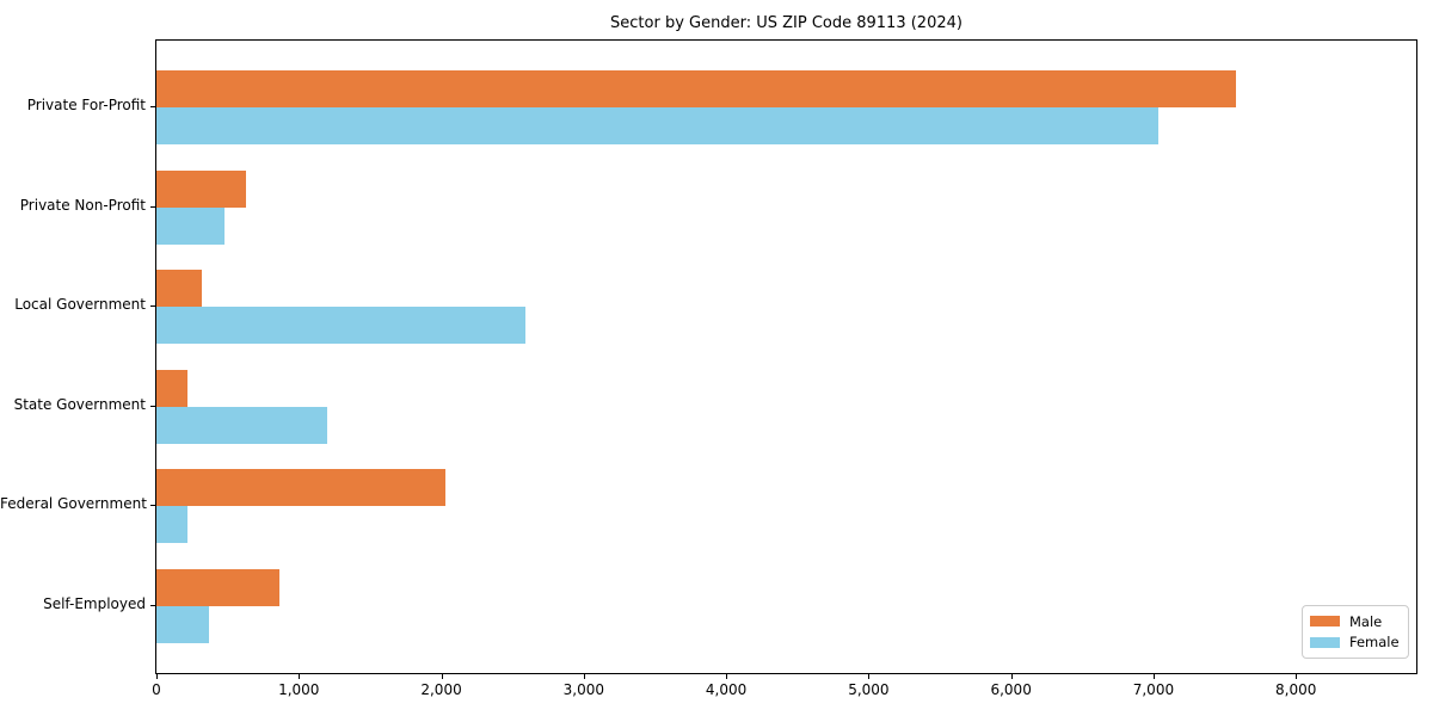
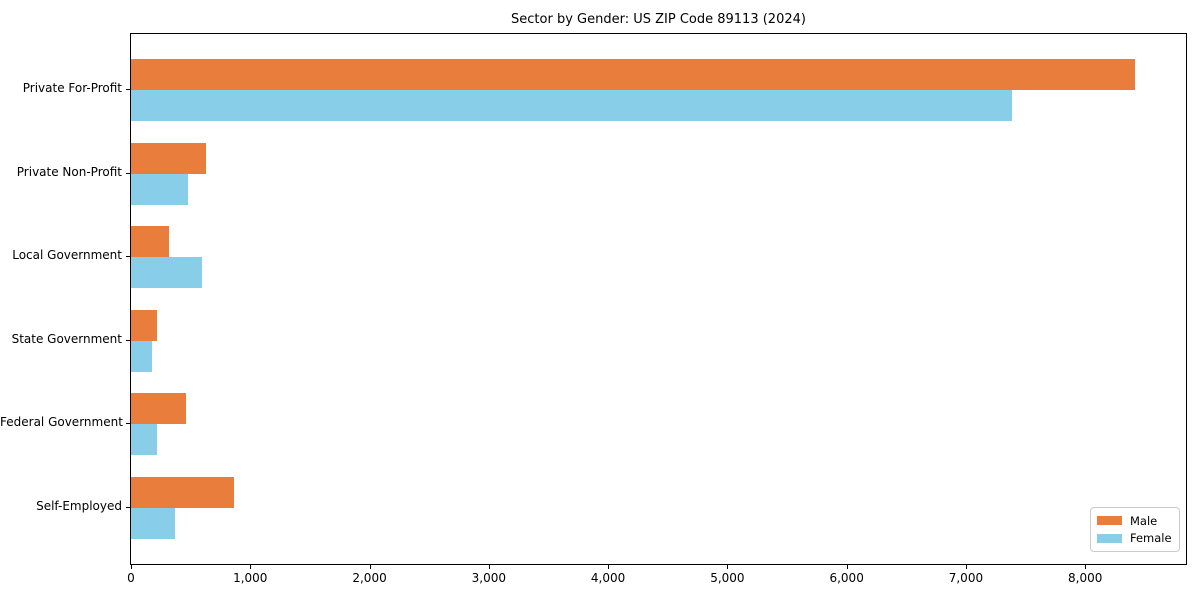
Male/Private For-Profit: 7580 -> 8420
Female/Private For-Profit: 7030 -> 7380
Female/Local Government: 2590 -> 600
Female/State Government: 1200 -> 180
Male/Federal Government: 2030 -> 460
